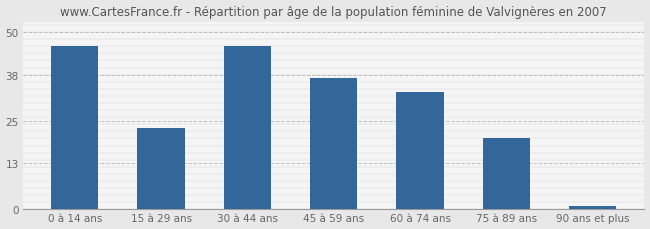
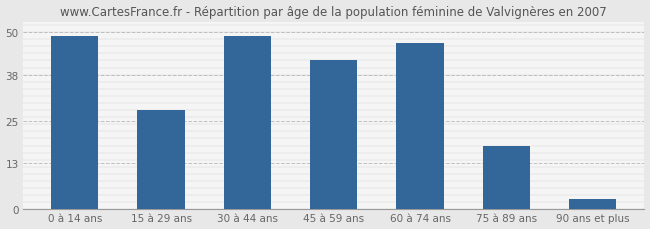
0 à 14 ans: 46 -> 49
15 à 29 ans: 23 -> 28
30 à 44 ans: 46 -> 49
45 à 59 ans: 37 -> 42
60 à 74 ans: 33 -> 47
75 à 89 ans: 20 -> 18
90 ans et plus: 1 -> 3
